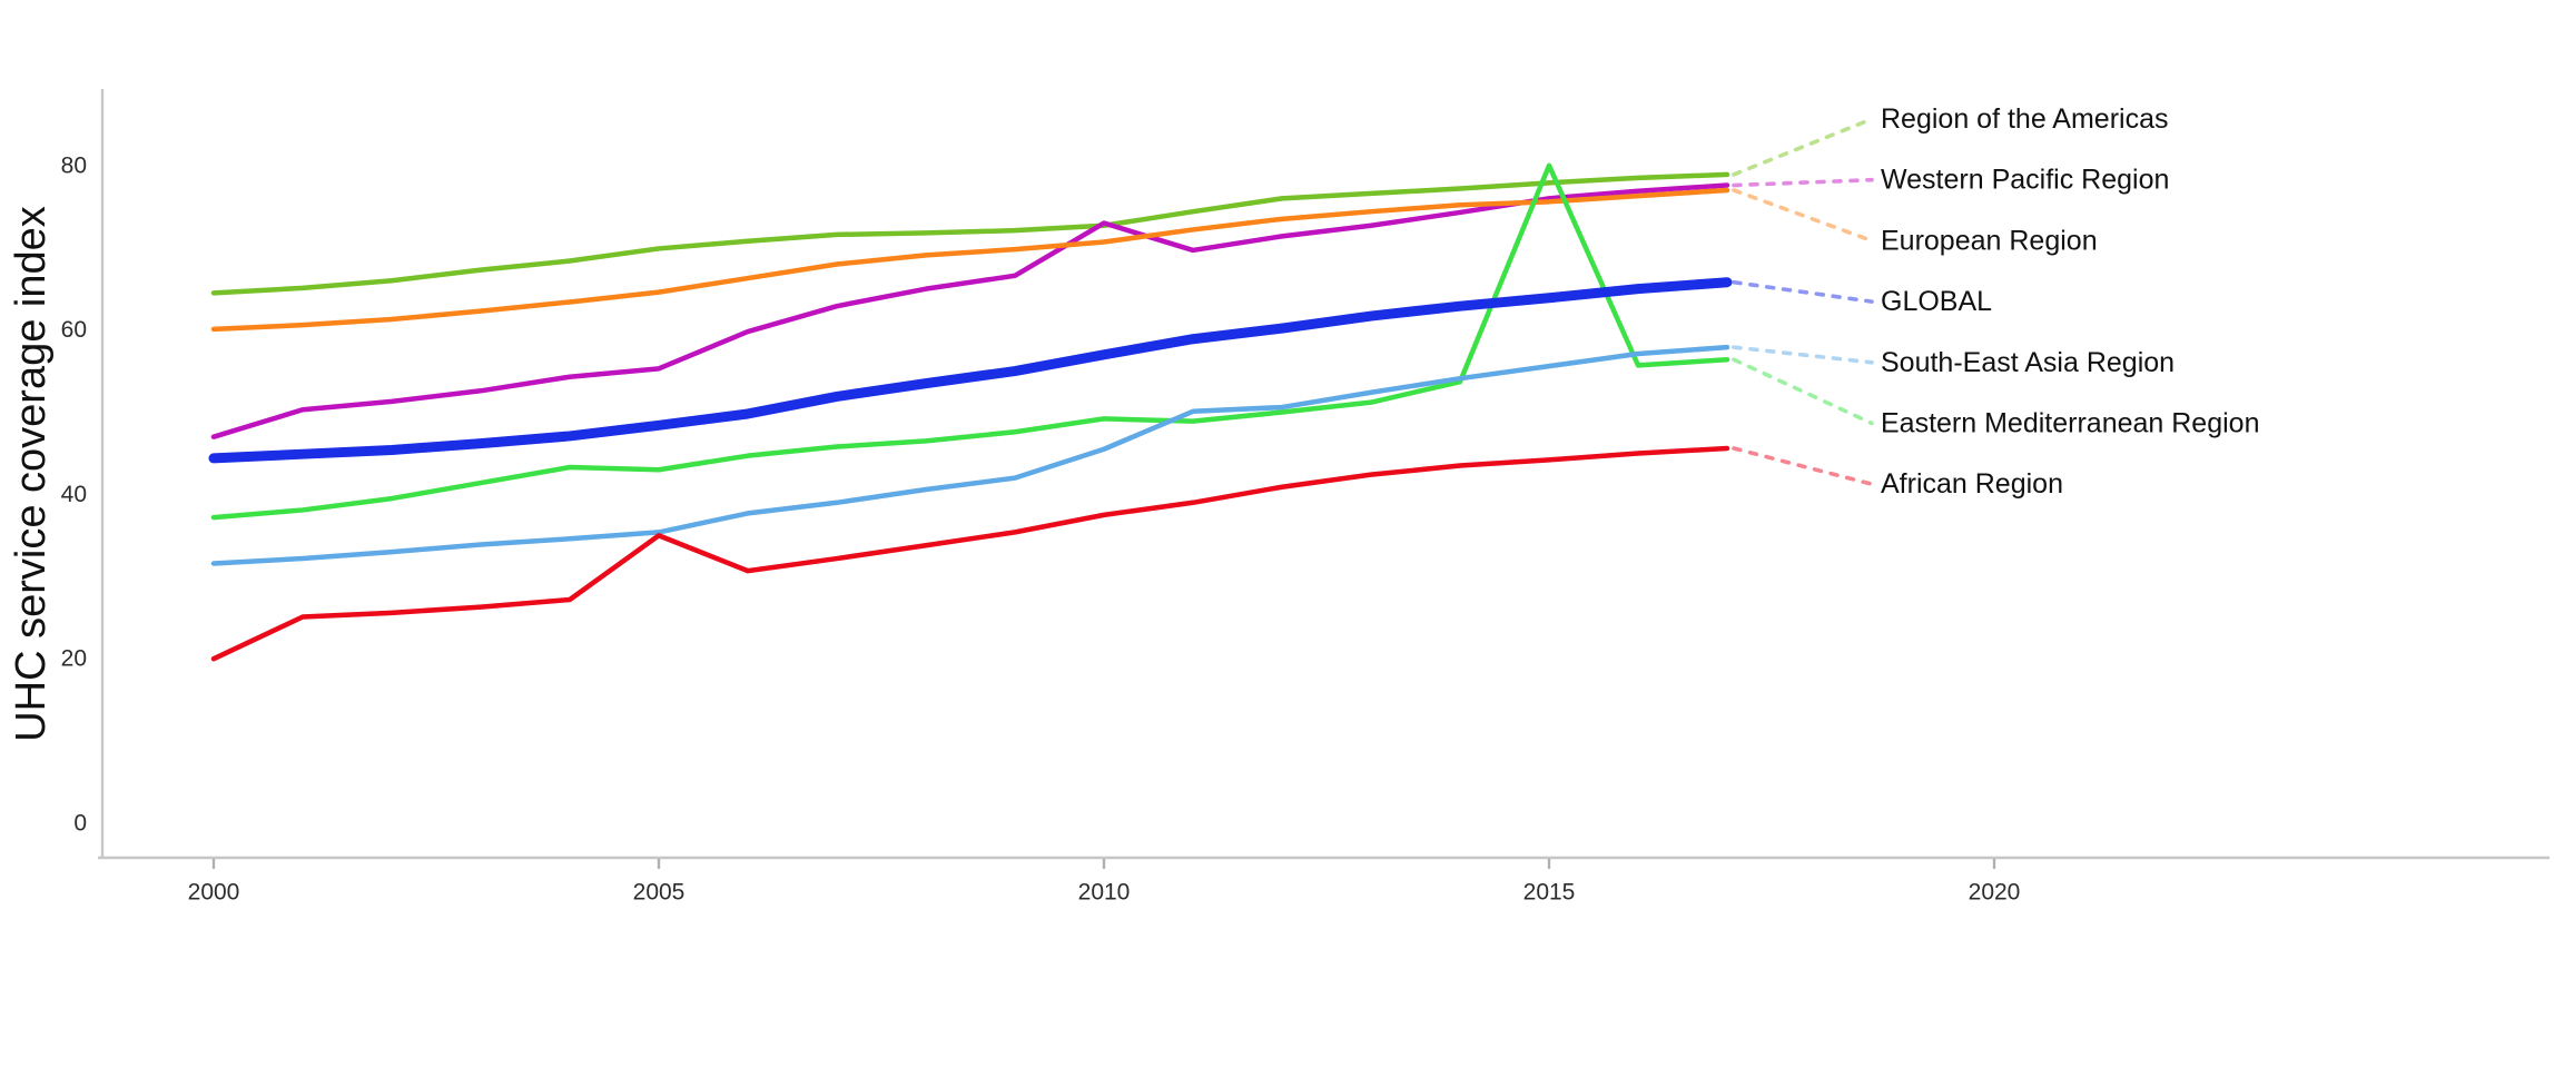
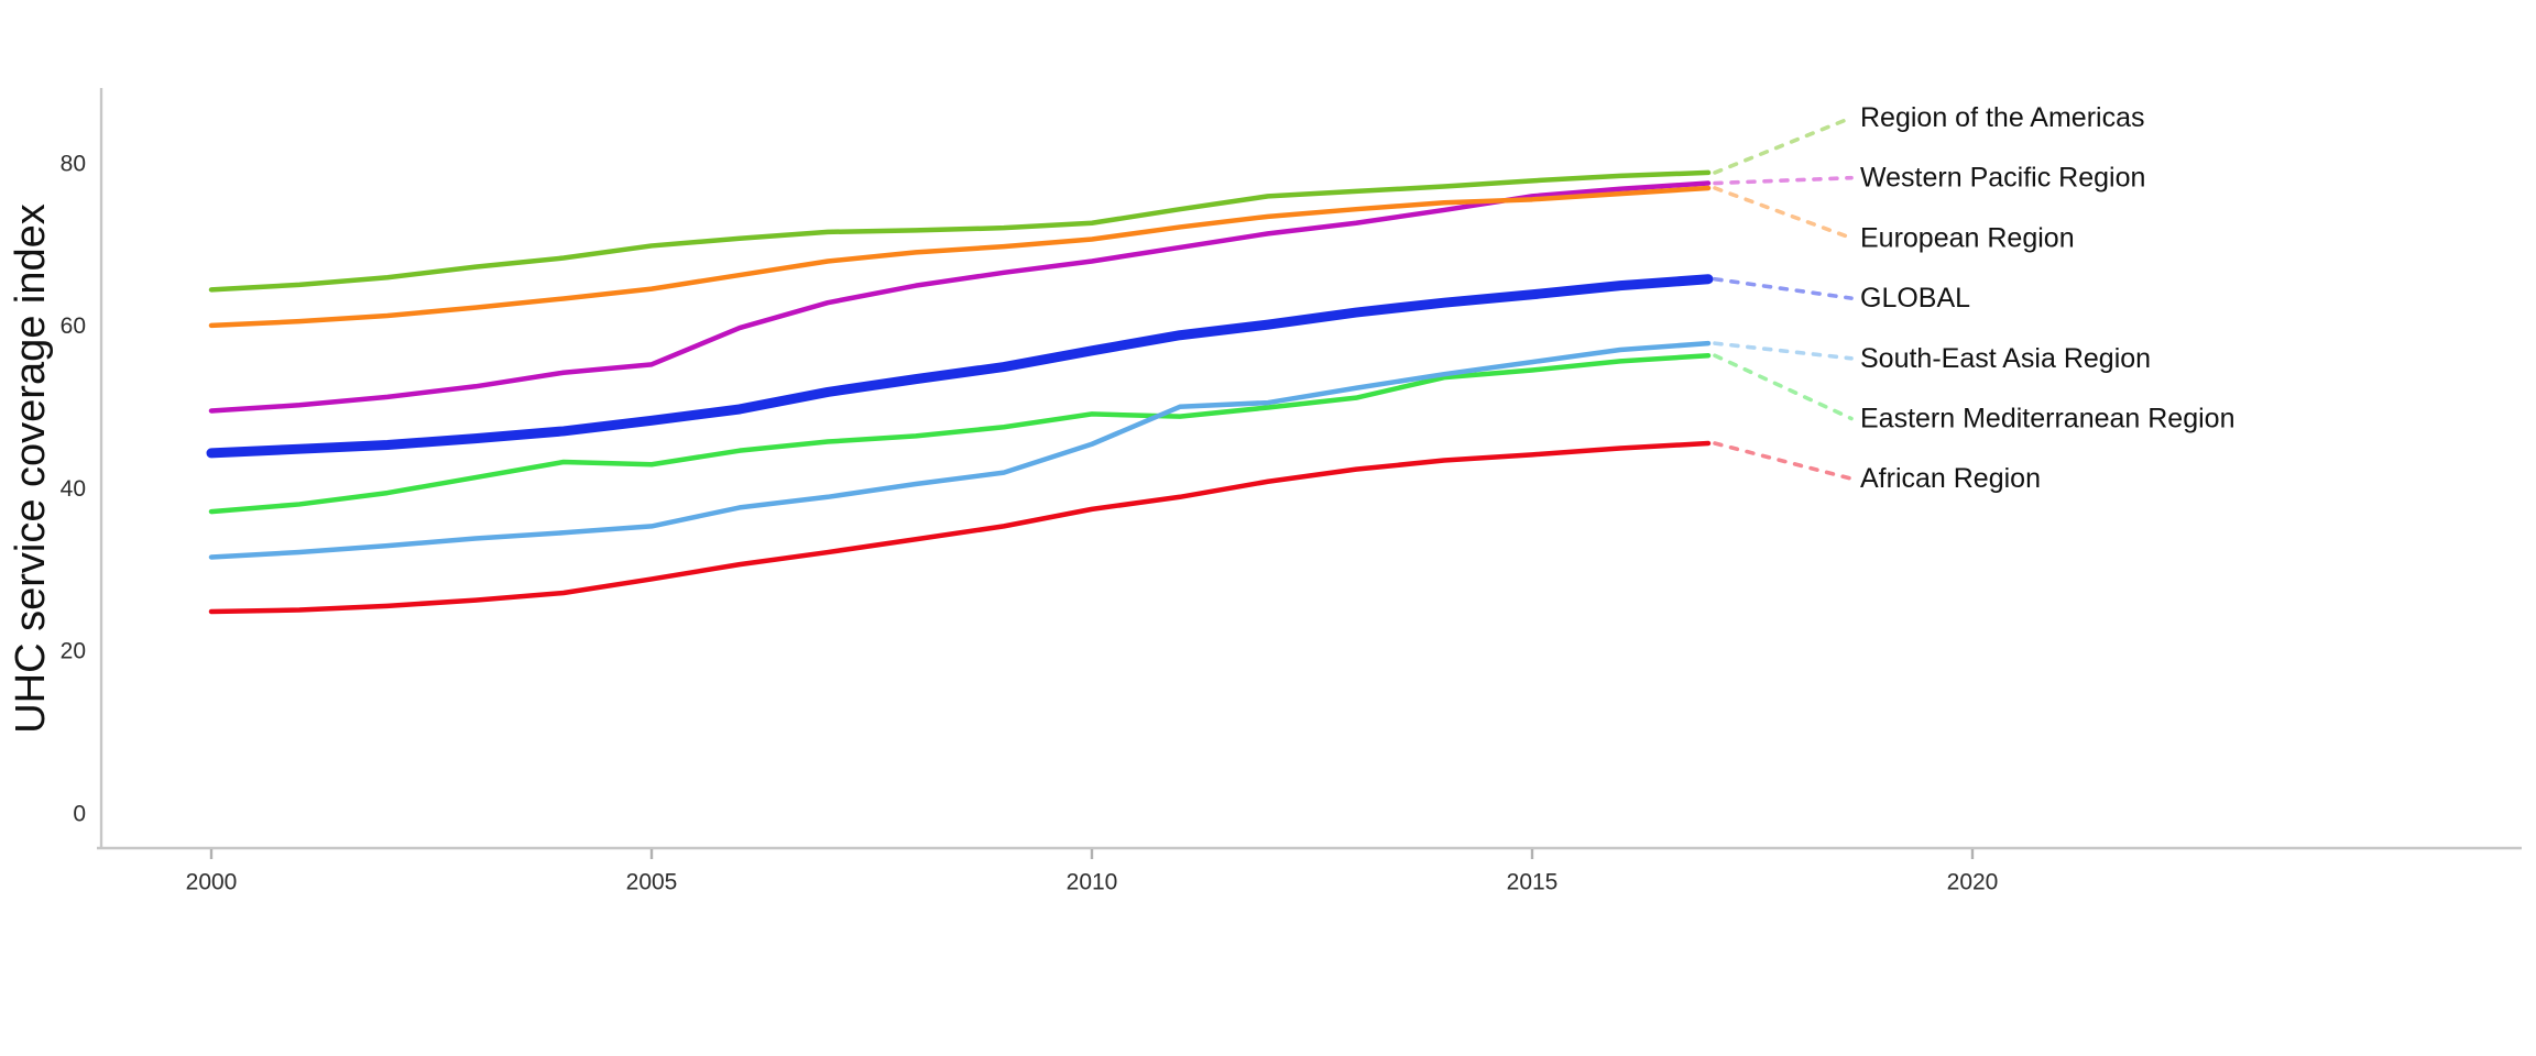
Western Pacific Region/2000: 47 -> 50
African Region/2000: 20 -> 25
African Region/2005: 35 -> 29
Western Pacific Region/2010: 73 -> 68
Eastern Mediterranean Region/2015: 80 -> 55
